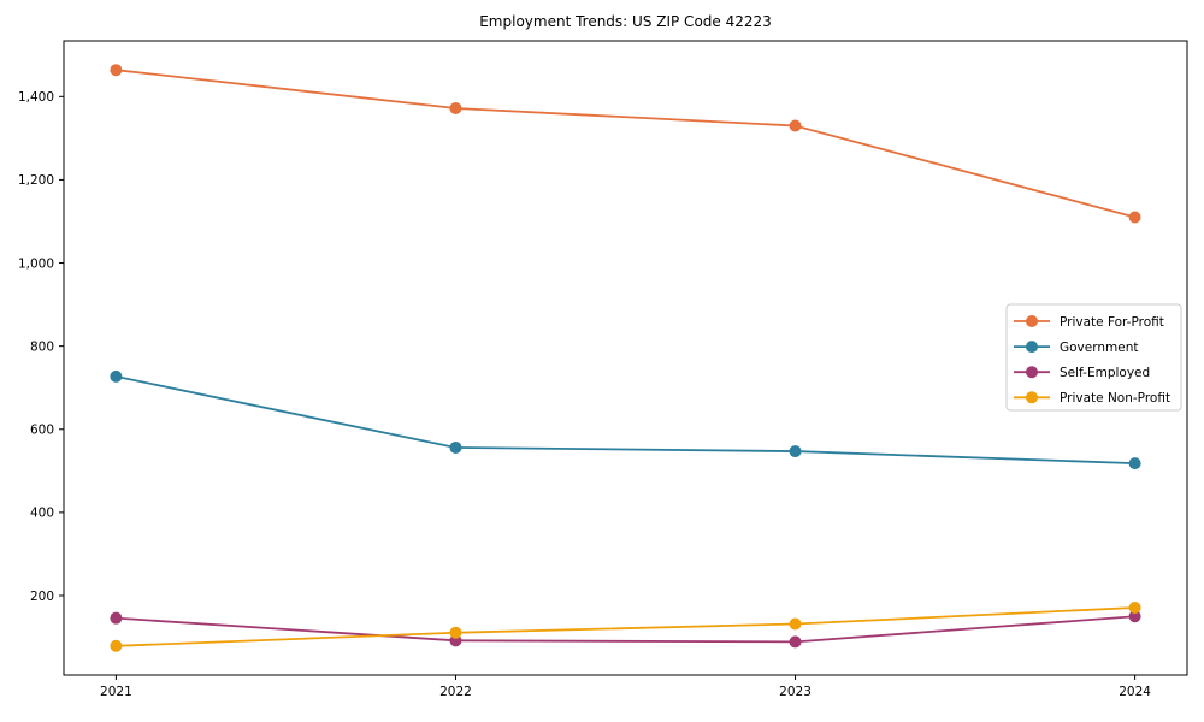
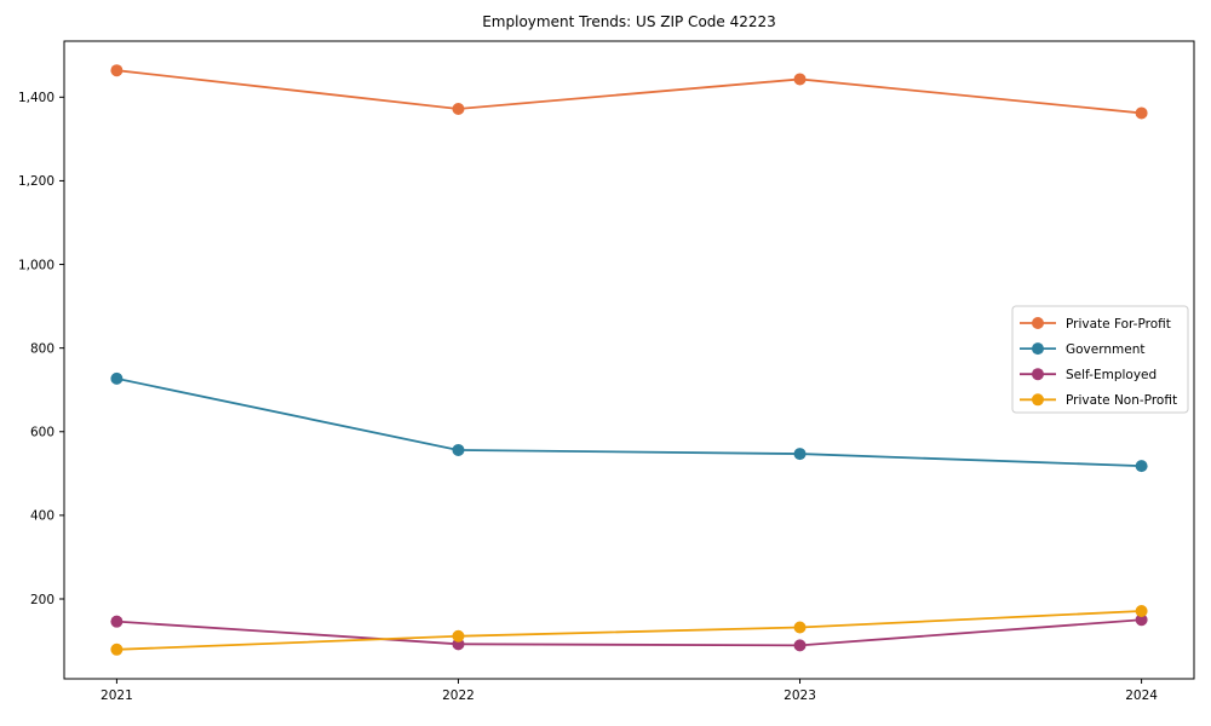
Private For-Profit/2023: 1330 -> 1440
Private For-Profit/2024: 1110 -> 1360
